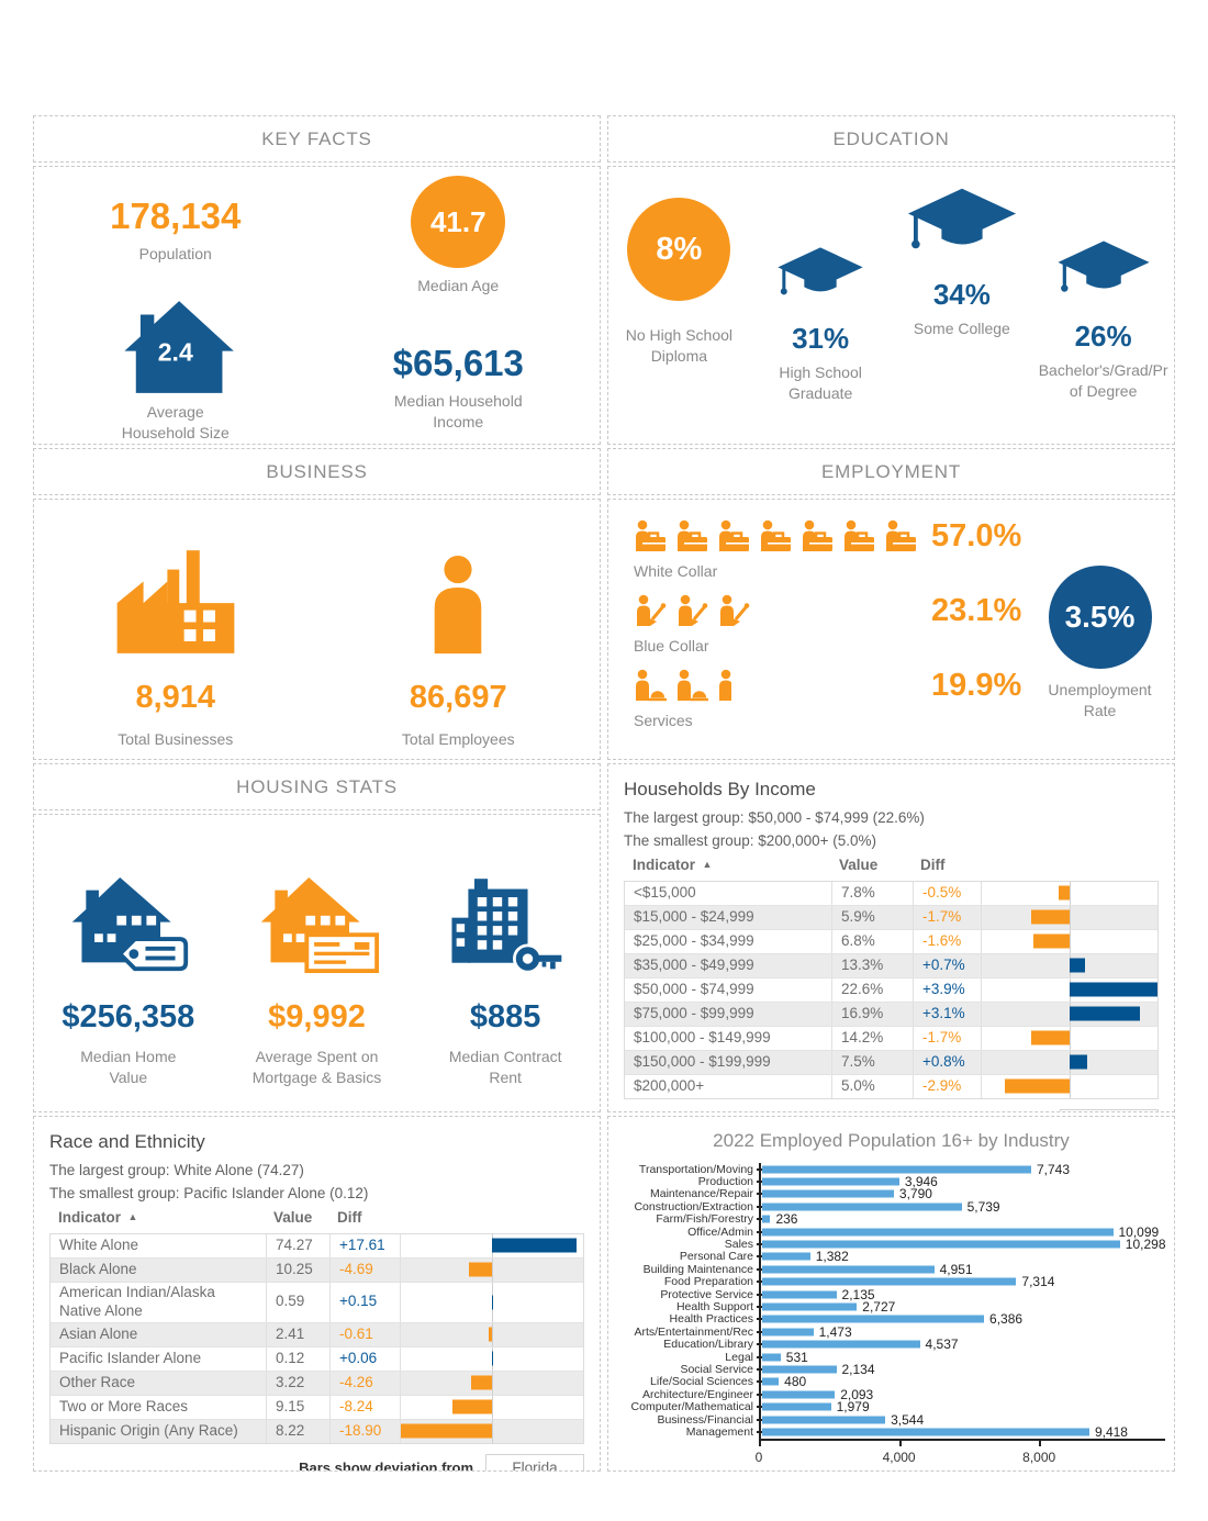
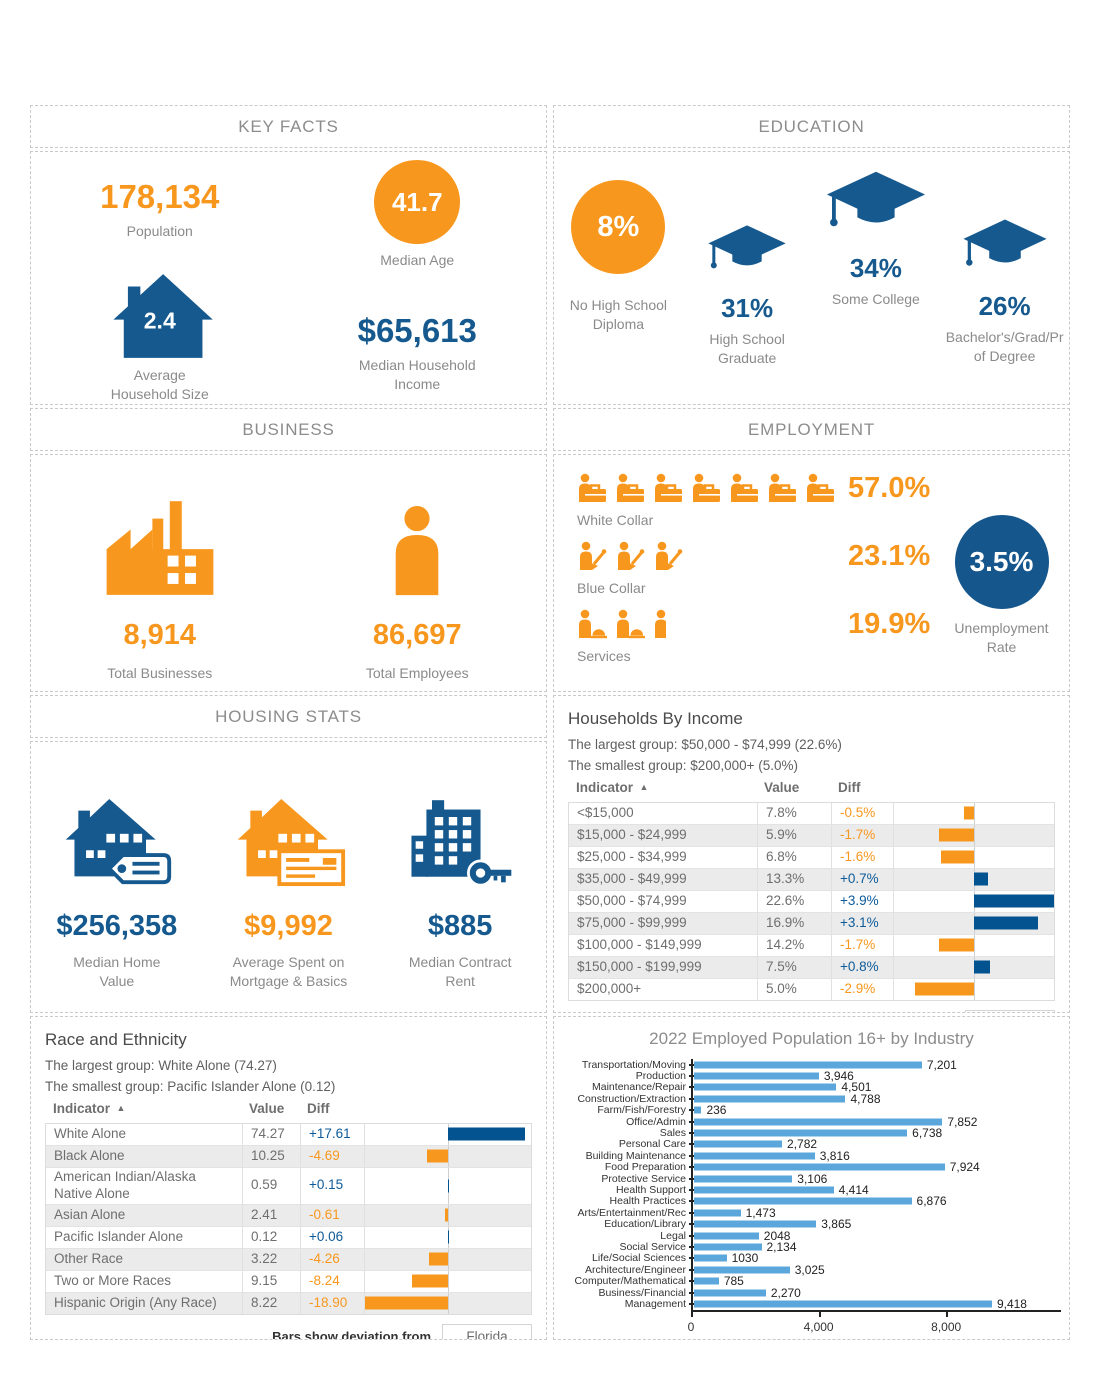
2022 Employed Population 16+ by Industry/Transportation/Moving: 7,743 -> 7,201
2022 Employed Population 16+ by Industry/Maintenance/Repair: 3,790 -> 4,501
2022 Employed Population 16+ by Industry/Construction/Extraction: 5,739 -> 4,788
2022 Employed Population 16+ by Industry/Office/Admin: 10,099 -> 7,852
2022 Employed Population 16+ by Industry/Sales: 10,298 -> 6,738
2022 Employed Population 16+ by Industry/Personal Care: 1,382 -> 2,782
2022 Employed Population 16+ by Industry/Building Maintenance: 4,951 -> 3,816
2022 Employed Population 16+ by Industry/Food Preparation: 7,314 -> 7,924
2022 Employed Population 16+ by Industry/Protective Service: 2,135 -> 3,106
2022 Employed Population 16+ by Industry/Health Support: 2,727 -> 4,414
2022 Employed Population 16+ by Industry/Health Practices: 6,386 -> 6,876
2022 Employed Population 16+ by Industry/Education/Library: 4,537 -> 3,865
2022 Employed Population 16+ by Industry/Legal: 531 -> 2048
2022 Employed Population 16+ by Industry/Life/Social Sciences: 480 -> 1030
2022 Employed Population 16+ by Industry/Architecture/Engineer: 2,093 -> 3,025
2022 Employed Population 16+ by Industry/Computer/Mathematical: 1,979 -> 785
2022 Employed Population 16+ by Industry/Business/Financial: 3,544 -> 2,270
